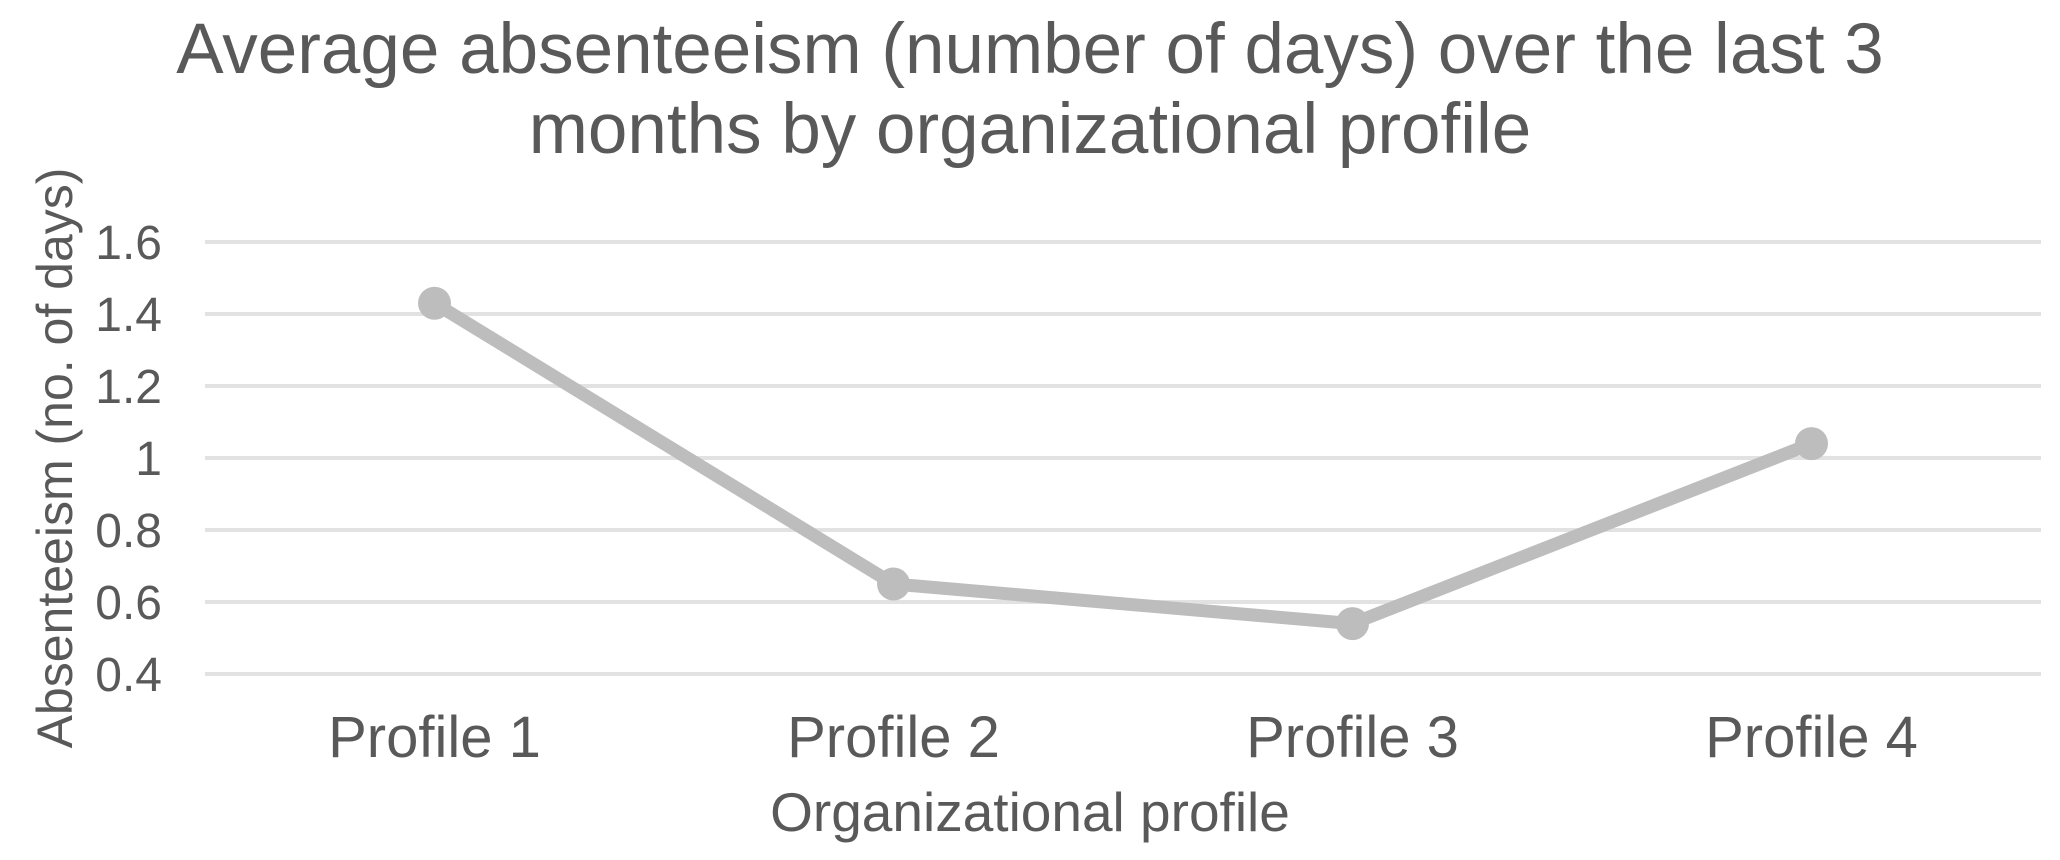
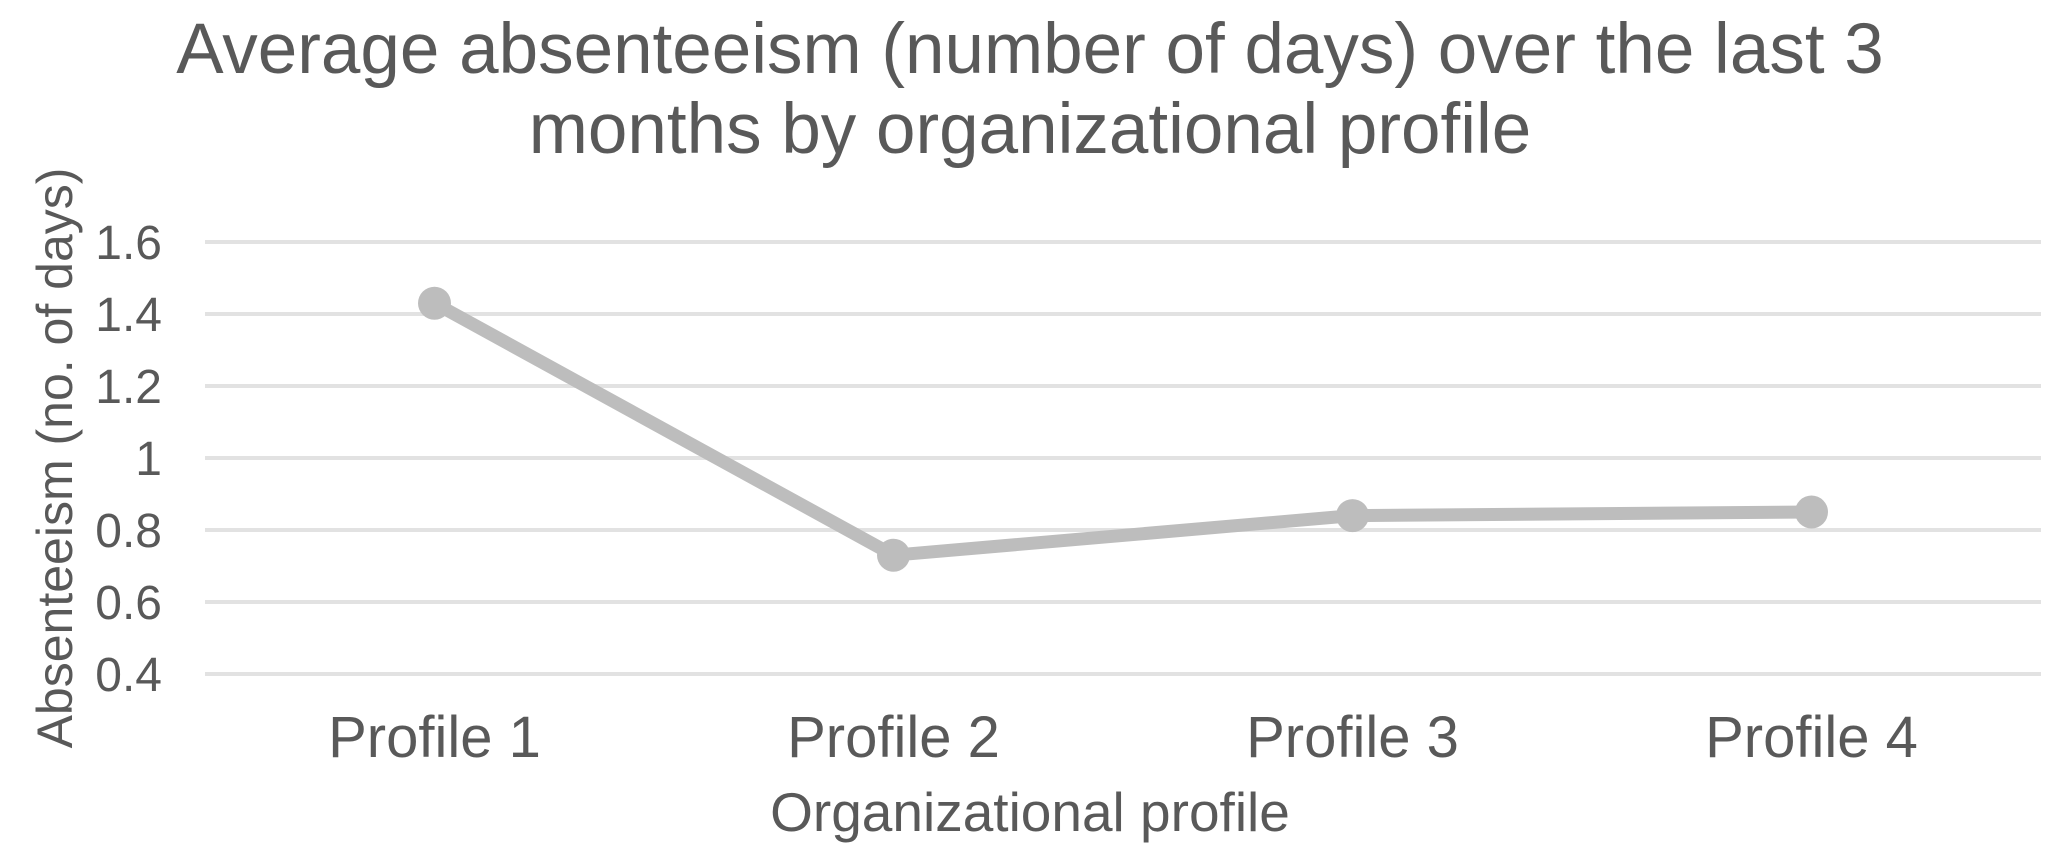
Profile 2: 0.65 -> 0.73
Profile 3: 0.54 -> 0.84
Profile 4: 1.04 -> 0.85
